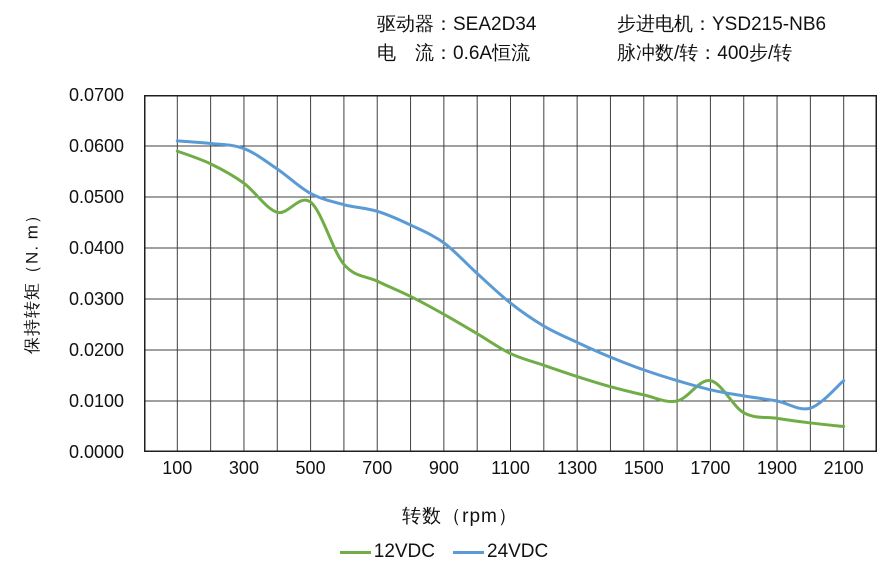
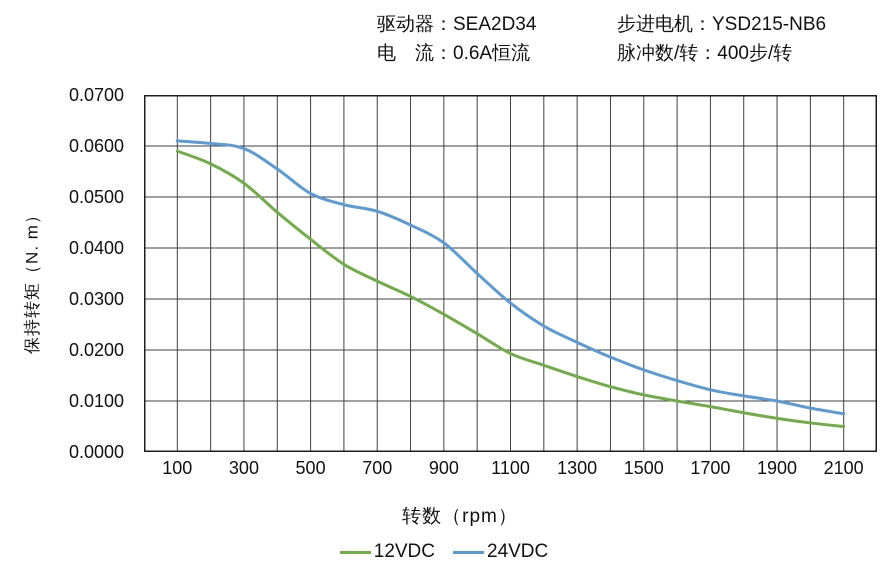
12VDC/500: 0.049 -> 0.042
12VDC/1700: 0.014 -> 0.009
24VDC/2100: 0.014 -> 0.007
